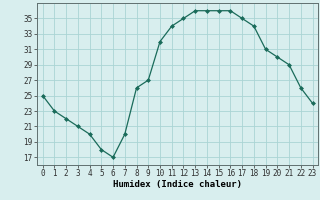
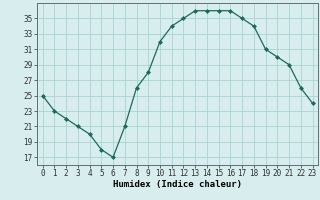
7: 20 -> 21
9: 27 -> 28
